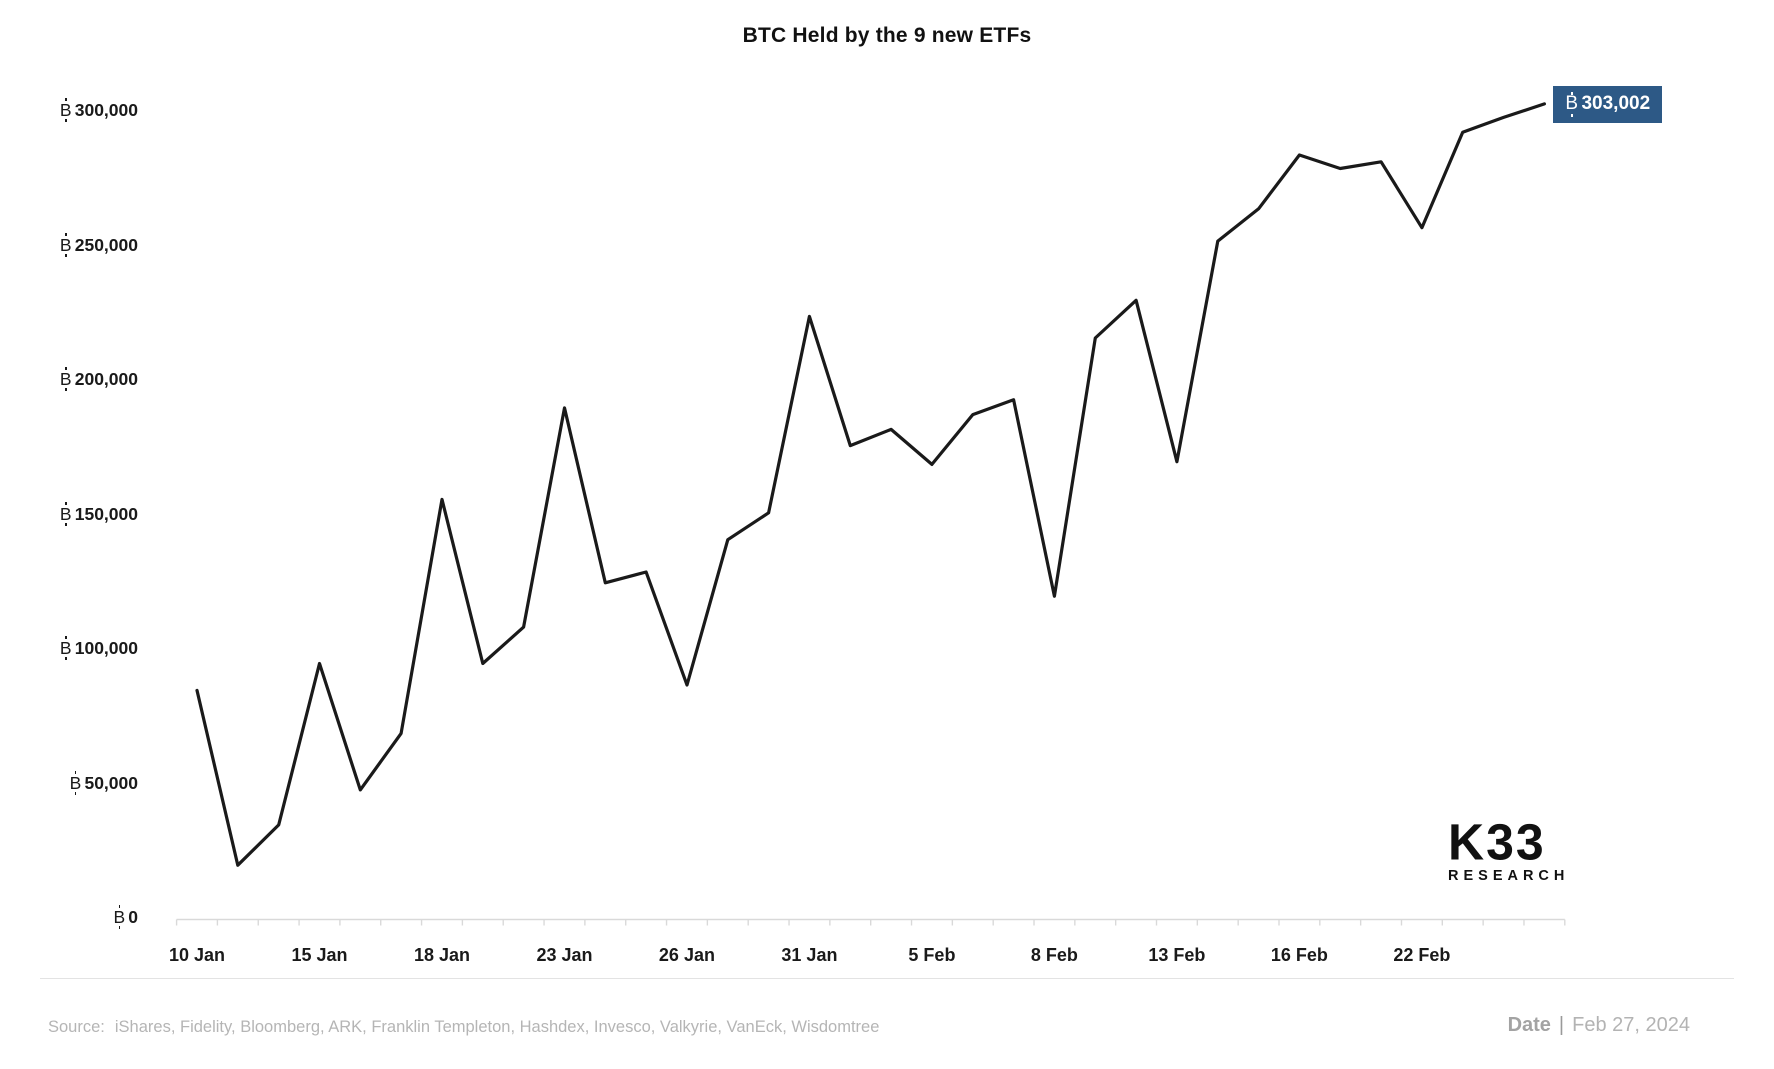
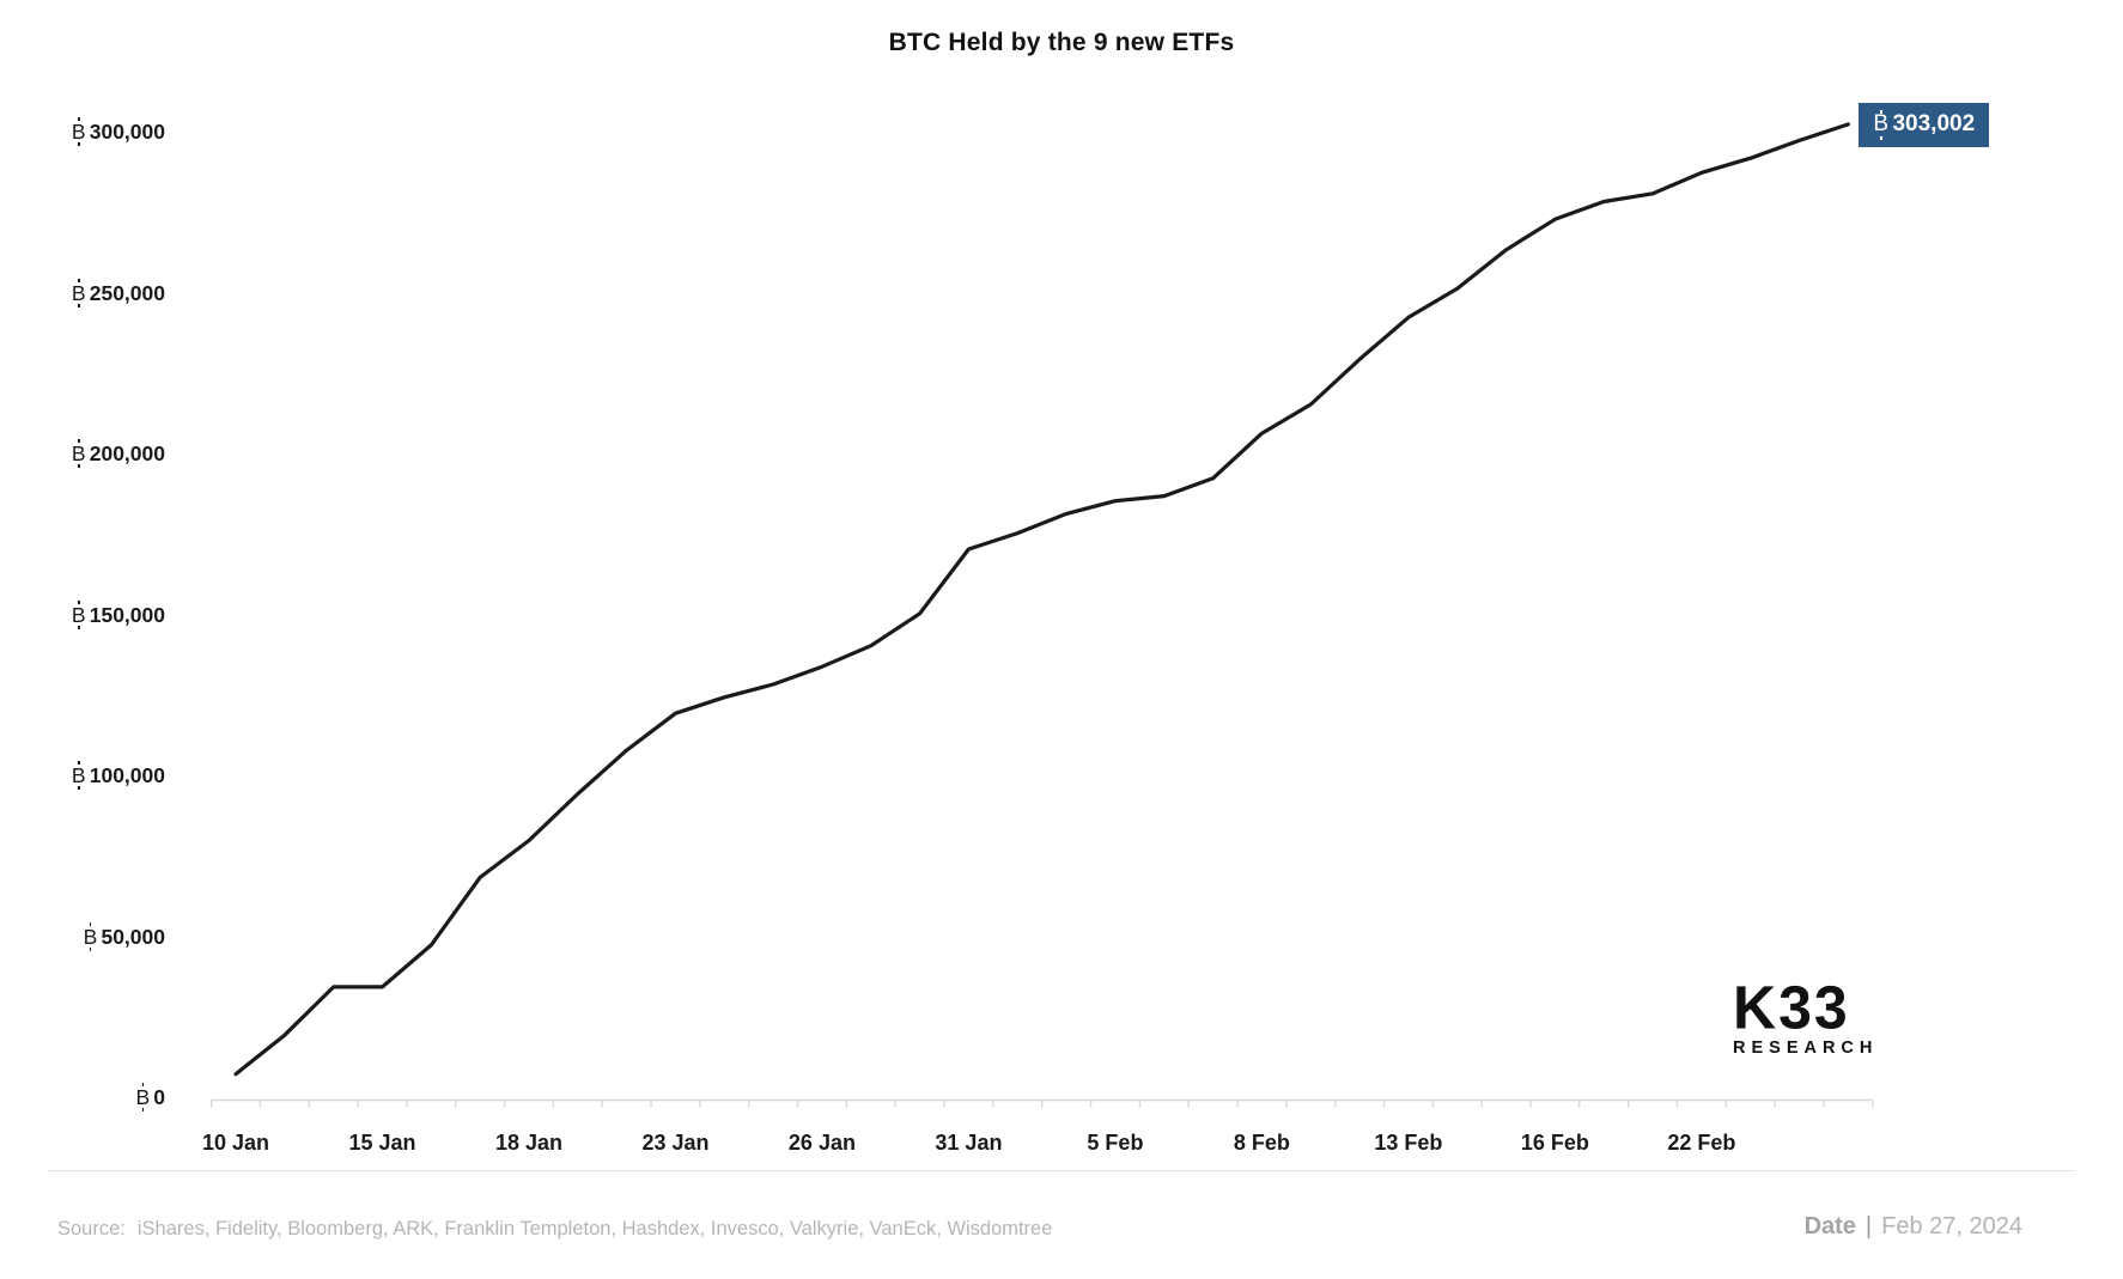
10 Jan: 85000 -> 8000
15 Jan: 95000 -> 35000
18 Jan: 156000 -> 80000
23 Jan: 190000 -> 120000
26 Jan: 87000 -> 134000
31 Jan: 224000 -> 171000
5 Feb: 169000 -> 186000
8 Feb: 120000 -> 207000
13 Feb: 170000 -> 243000
16 Feb: 284000 -> 274000
22 Feb: 257000 -> 288000
